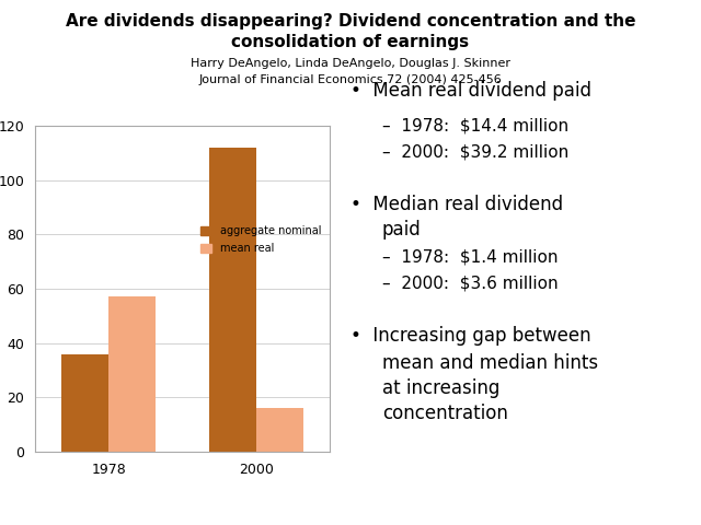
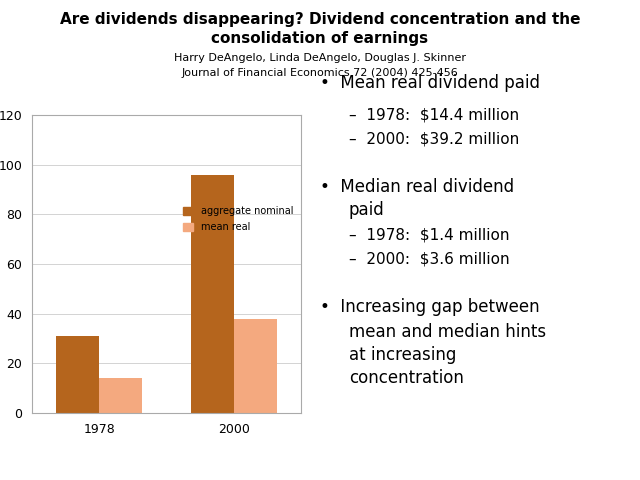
aggregate nominal/1978: 36 -> 31
mean real/1978: 57 -> 14
aggregate nominal/2000: 112 -> 96
mean real/2000: 16 -> 38
